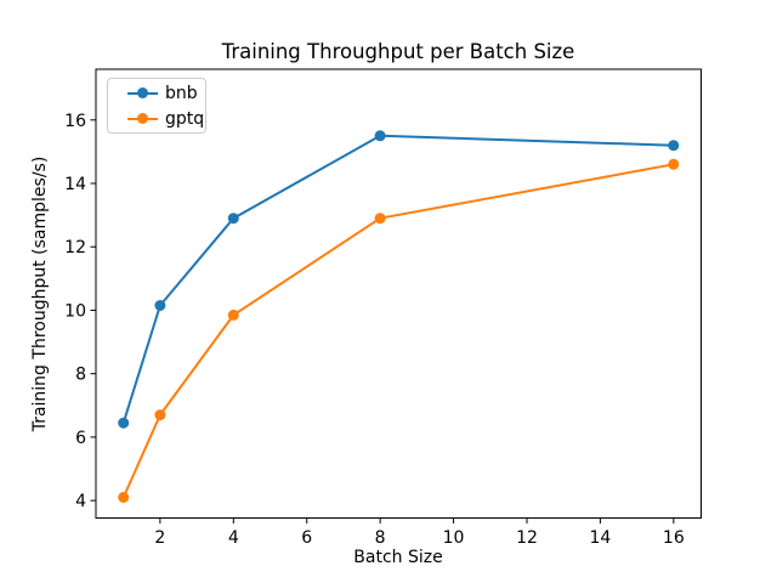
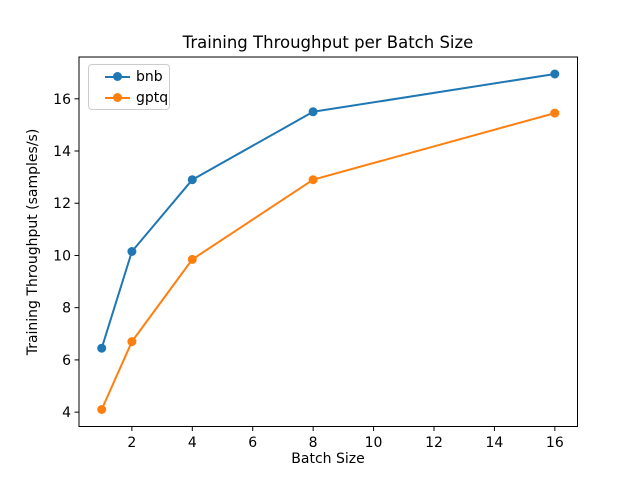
bnb/16: 15.2 -> 16.9
gptq/16: 14.6 -> 15.4
